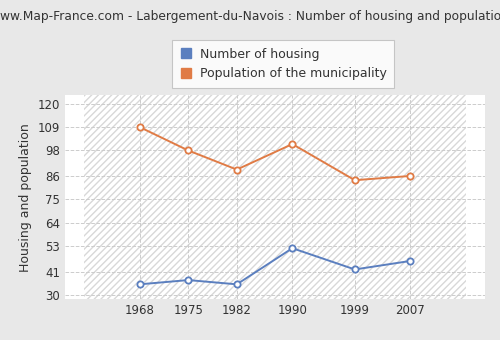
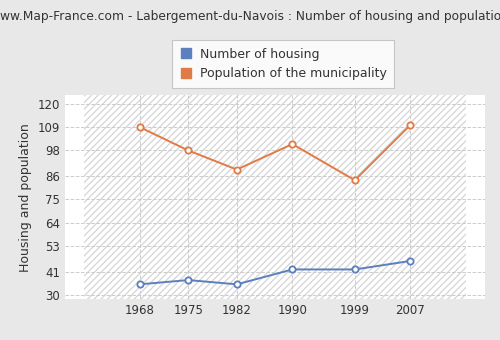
Number of housing/1990: 52 -> 42
Population of the municipality/2007: 86 -> 110
